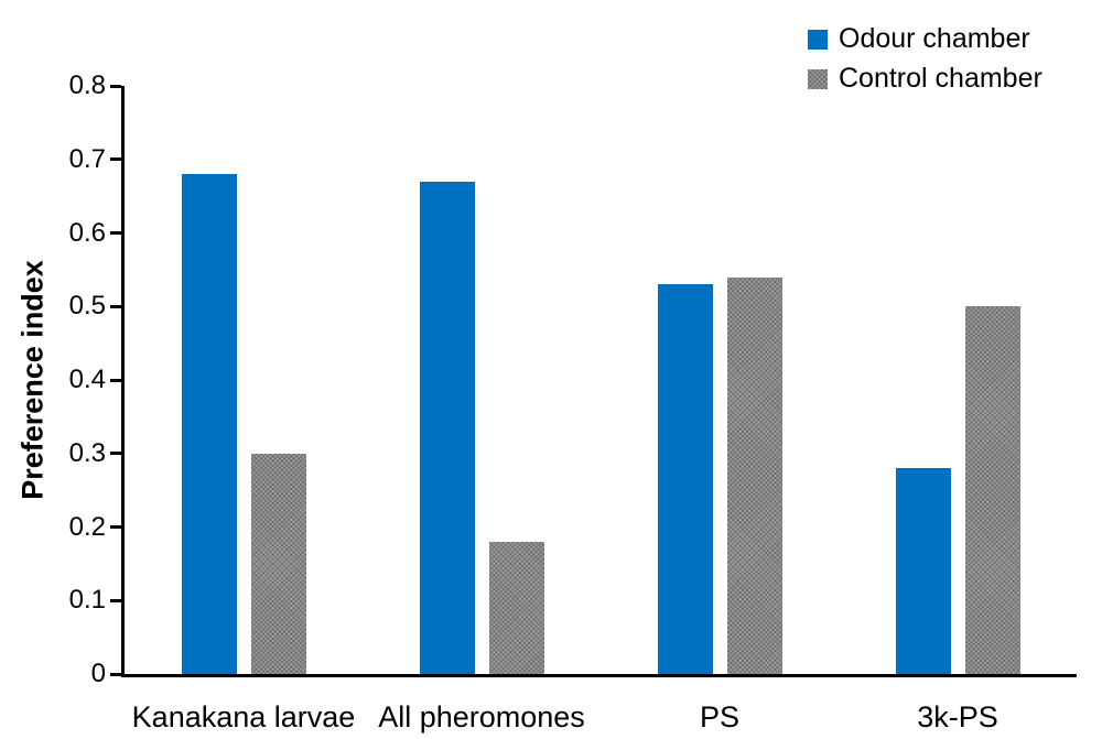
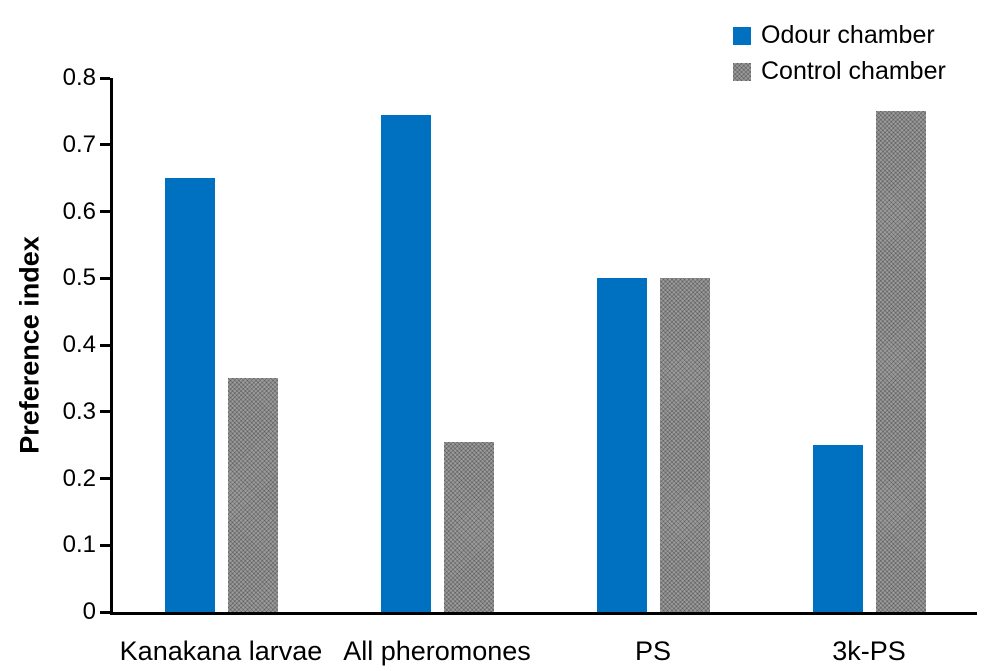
Odour chamber/Kanakana larvae: 0.68 -> 0.65
Control chamber/Kanakana larvae: 0.30 -> 0.35
Odour chamber/All pheromones: 0.67 -> 0.74
Control chamber/All pheromones: 0.18 -> 0.26
Odour chamber/PS: 0.53 -> 0.50
Control chamber/PS: 0.54 -> 0.50
Odour chamber/3k-PS: 0.28 -> 0.25
Control chamber/3k-PS: 0.50 -> 0.75
